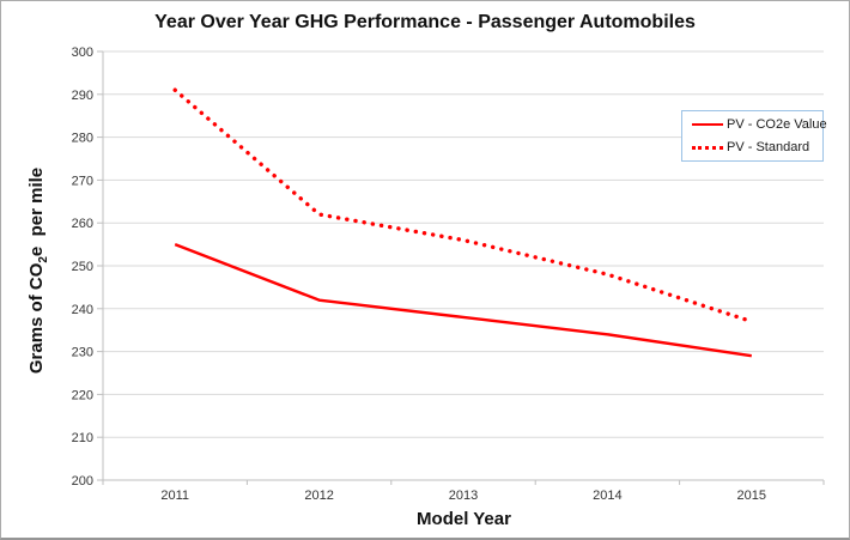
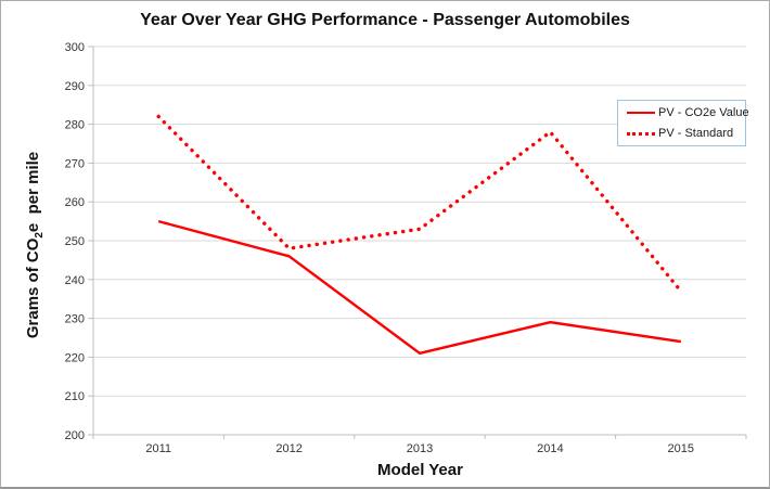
PV - Standard/2011: 291 -> 282
PV - CO2e Value/2012: 242 -> 246
PV - Standard/2012: 262 -> 248
PV - CO2e Value/2013: 238 -> 221
PV - Standard/2013: 256 -> 253
PV - CO2e Value/2014: 234 -> 229
PV - Standard/2014: 248 -> 278
PV - CO2e Value/2015: 229 -> 224
